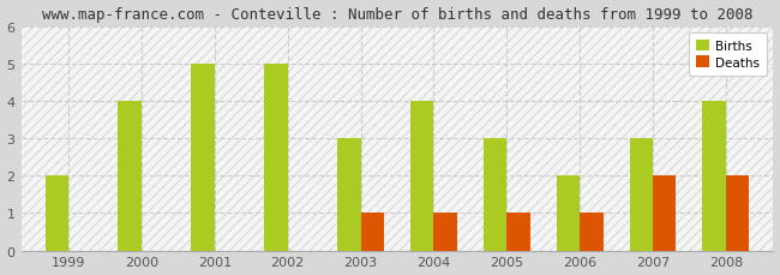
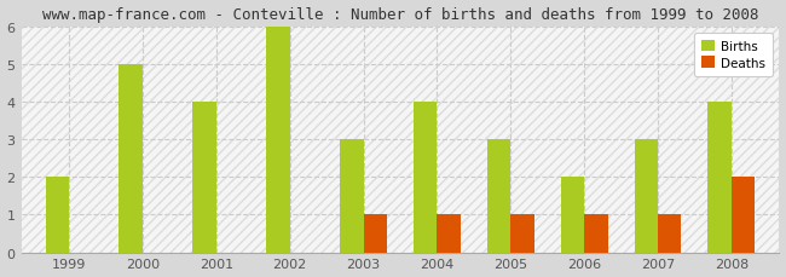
Births/2000: 4 -> 5
Births/2001: 5 -> 4
Births/2002: 5 -> 6
Deaths/2007: 2 -> 1
